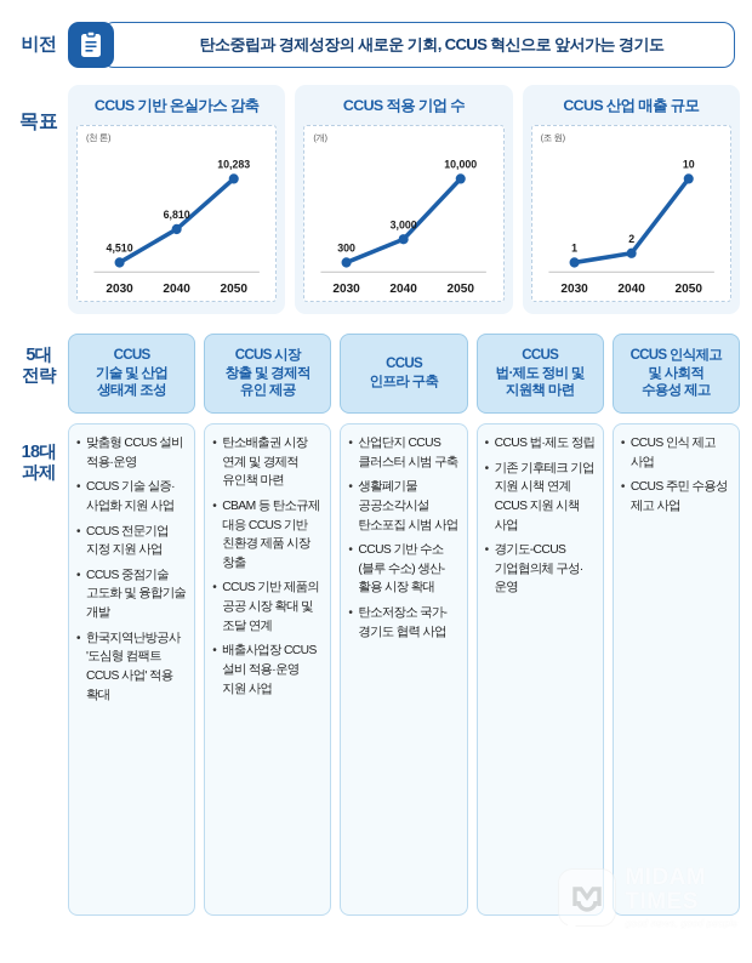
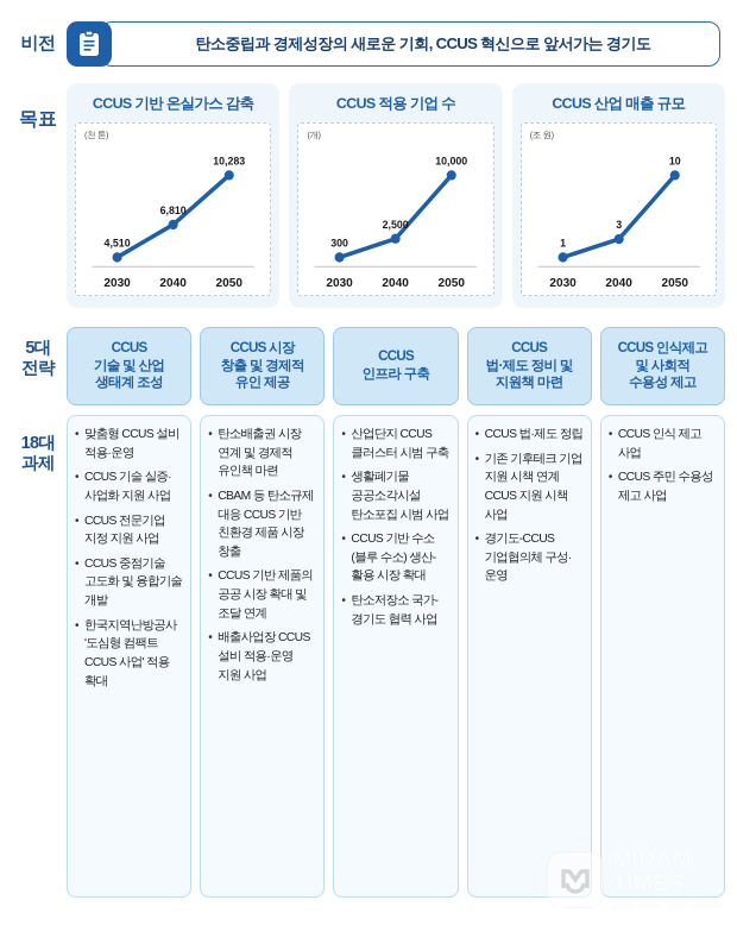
CCUS 적용 기업 수/2040: 3,000 -> 2,500
CCUS 산업 매출 규모/2040: 2 -> 3
